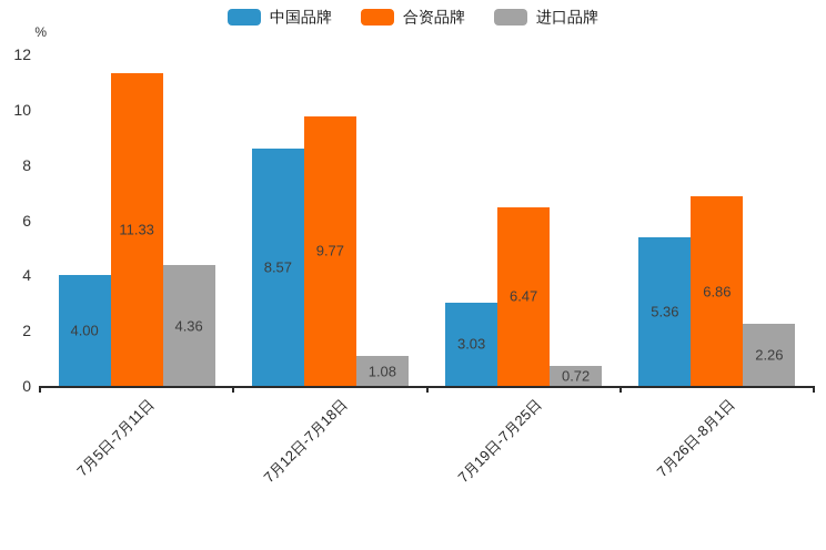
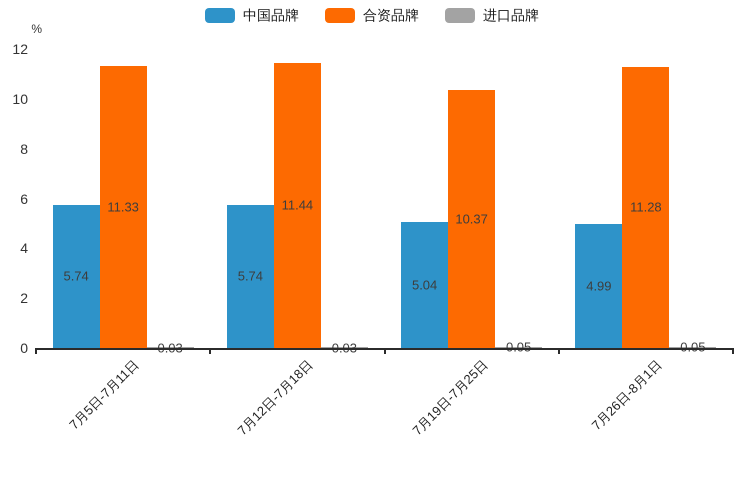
中国品牌/7月5日-7月11日: 4.00 -> 5.74
进口品牌/7月5日-7月11日: 4.36 -> 0.03
中国品牌/7月12日-7月18日: 8.57 -> 5.74
合资品牌/7月12日-7月18日: 9.77 -> 11.44
进口品牌/7月12日-7月18日: 1.08 -> 0.03
中国品牌/7月19日-7月25日: 3.03 -> 5.04
合资品牌/7月19日-7月25日: 6.47 -> 10.37
进口品牌/7月19日-7月25日: 0.72 -> 0.05
中国品牌/7月26日-8月1日: 5.36 -> 4.99
合资品牌/7月26日-8月1日: 6.86 -> 11.28
进口品牌/7月26日-8月1日: 2.26 -> 0.05
